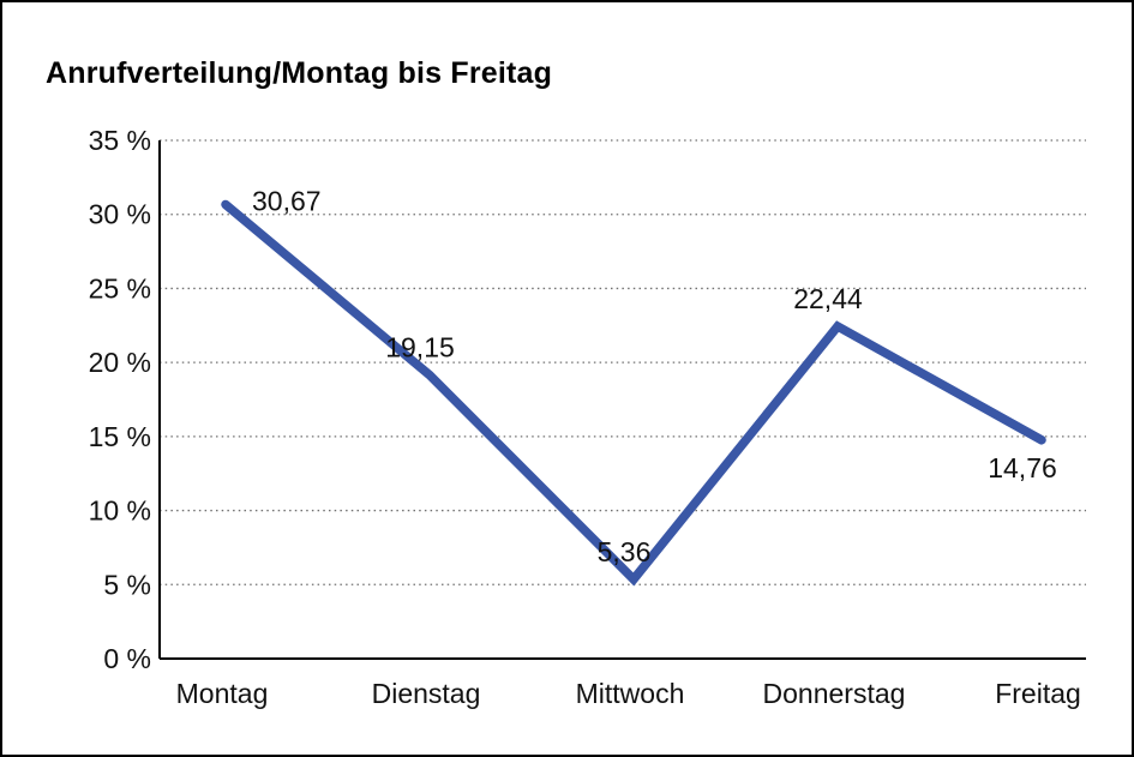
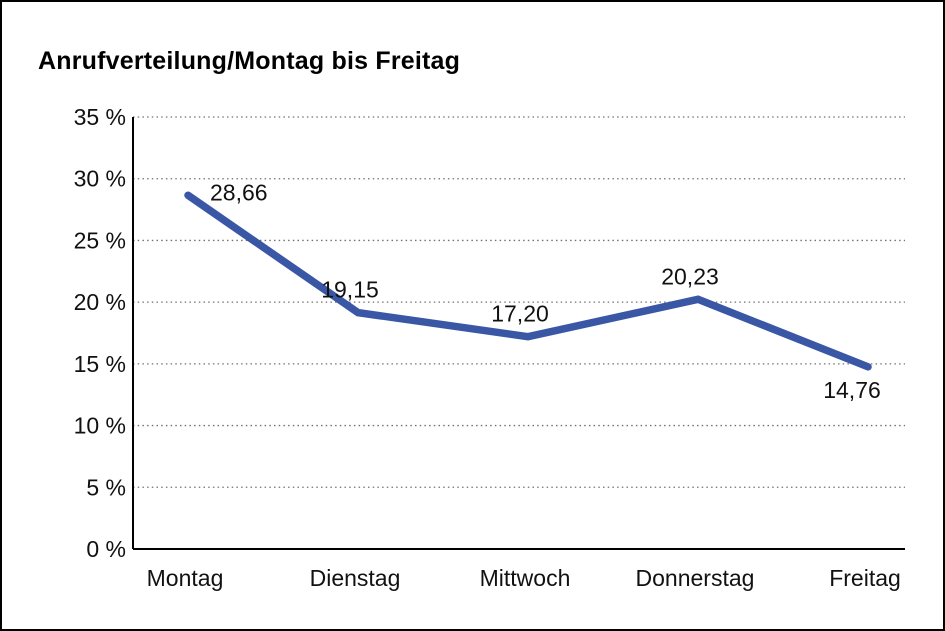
Montag: 30,67 -> 28,66
Mittwoch: 5,36 -> 17,20
Donnerstag: 22,44 -> 20,23
